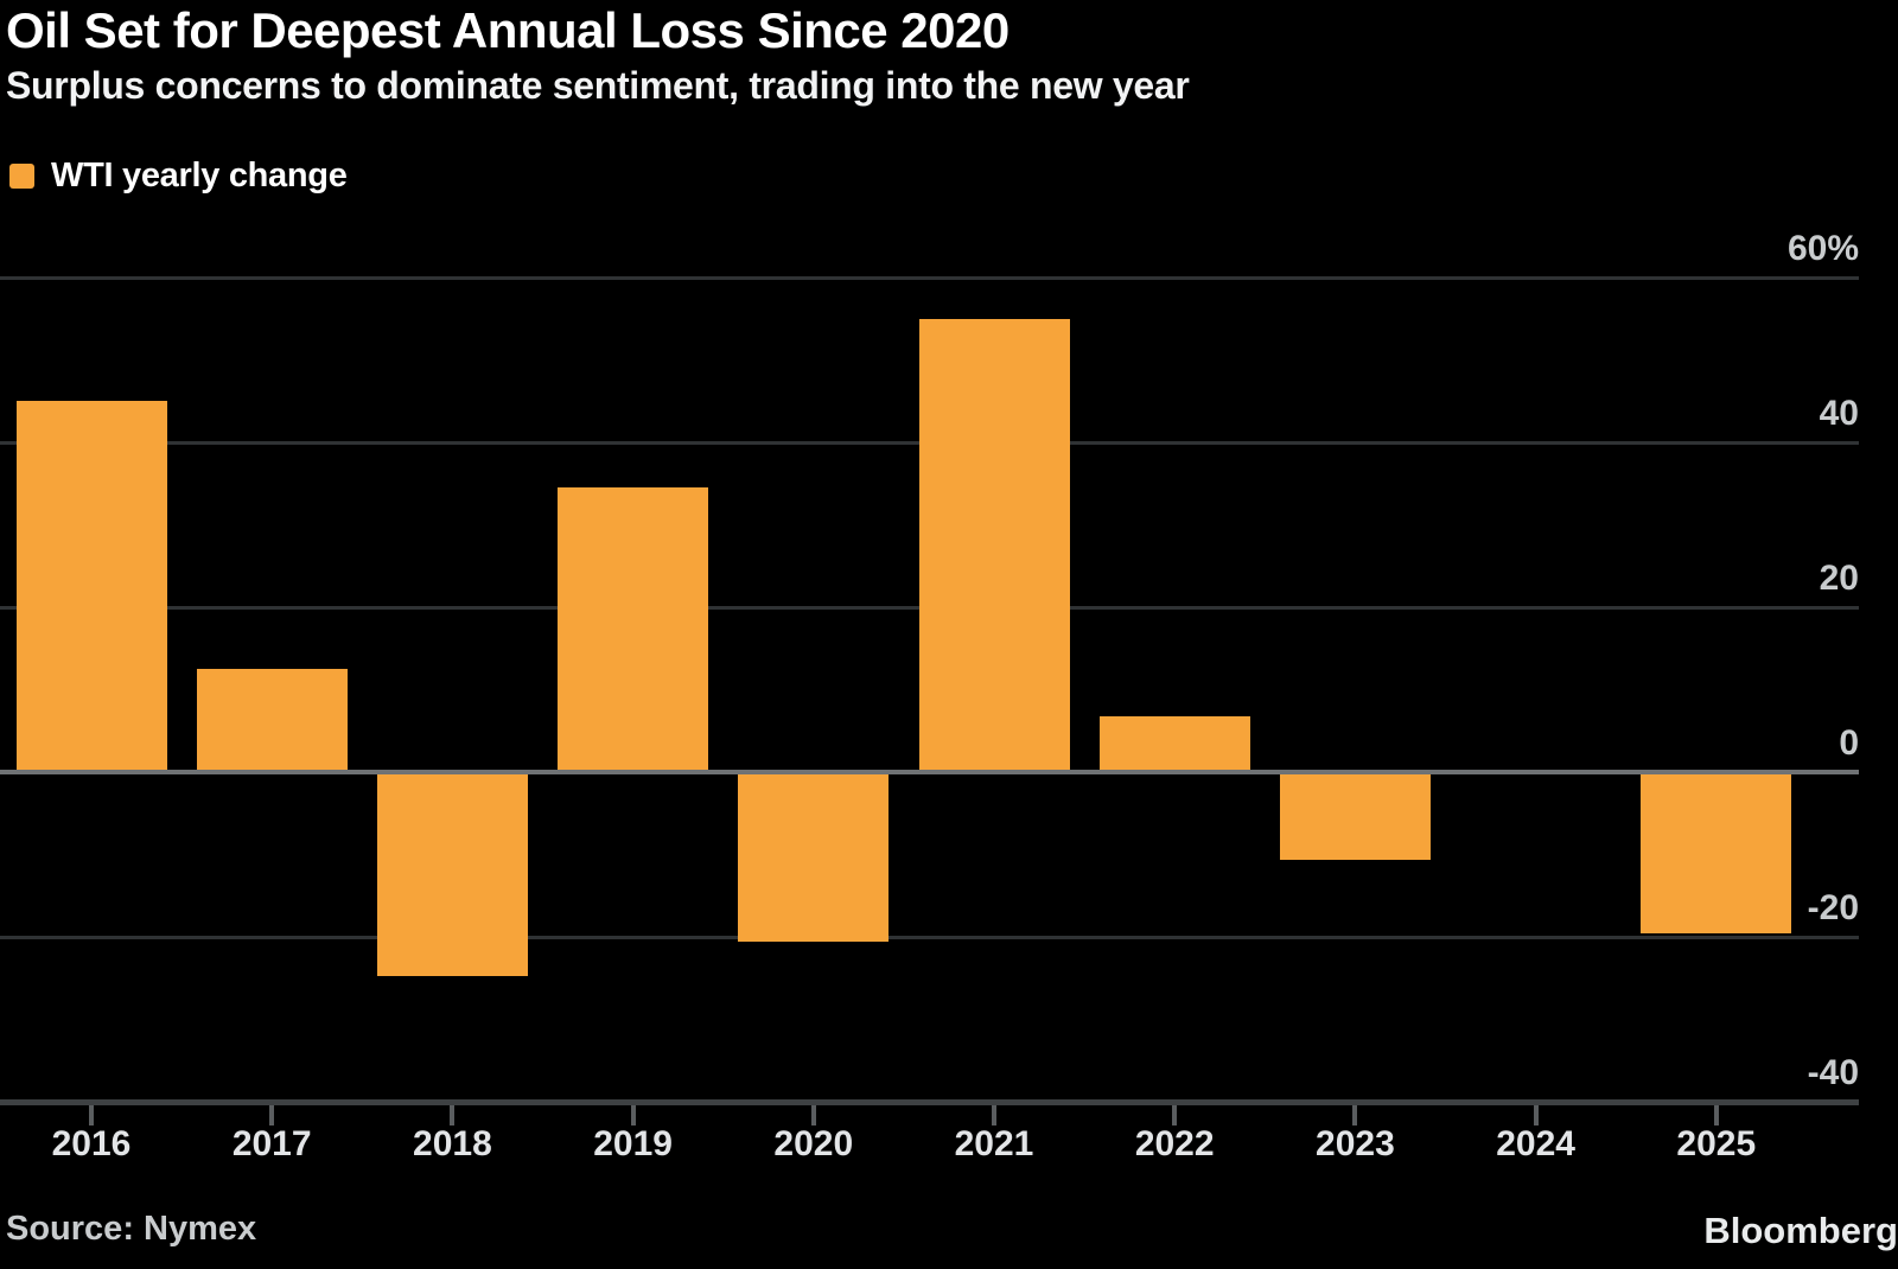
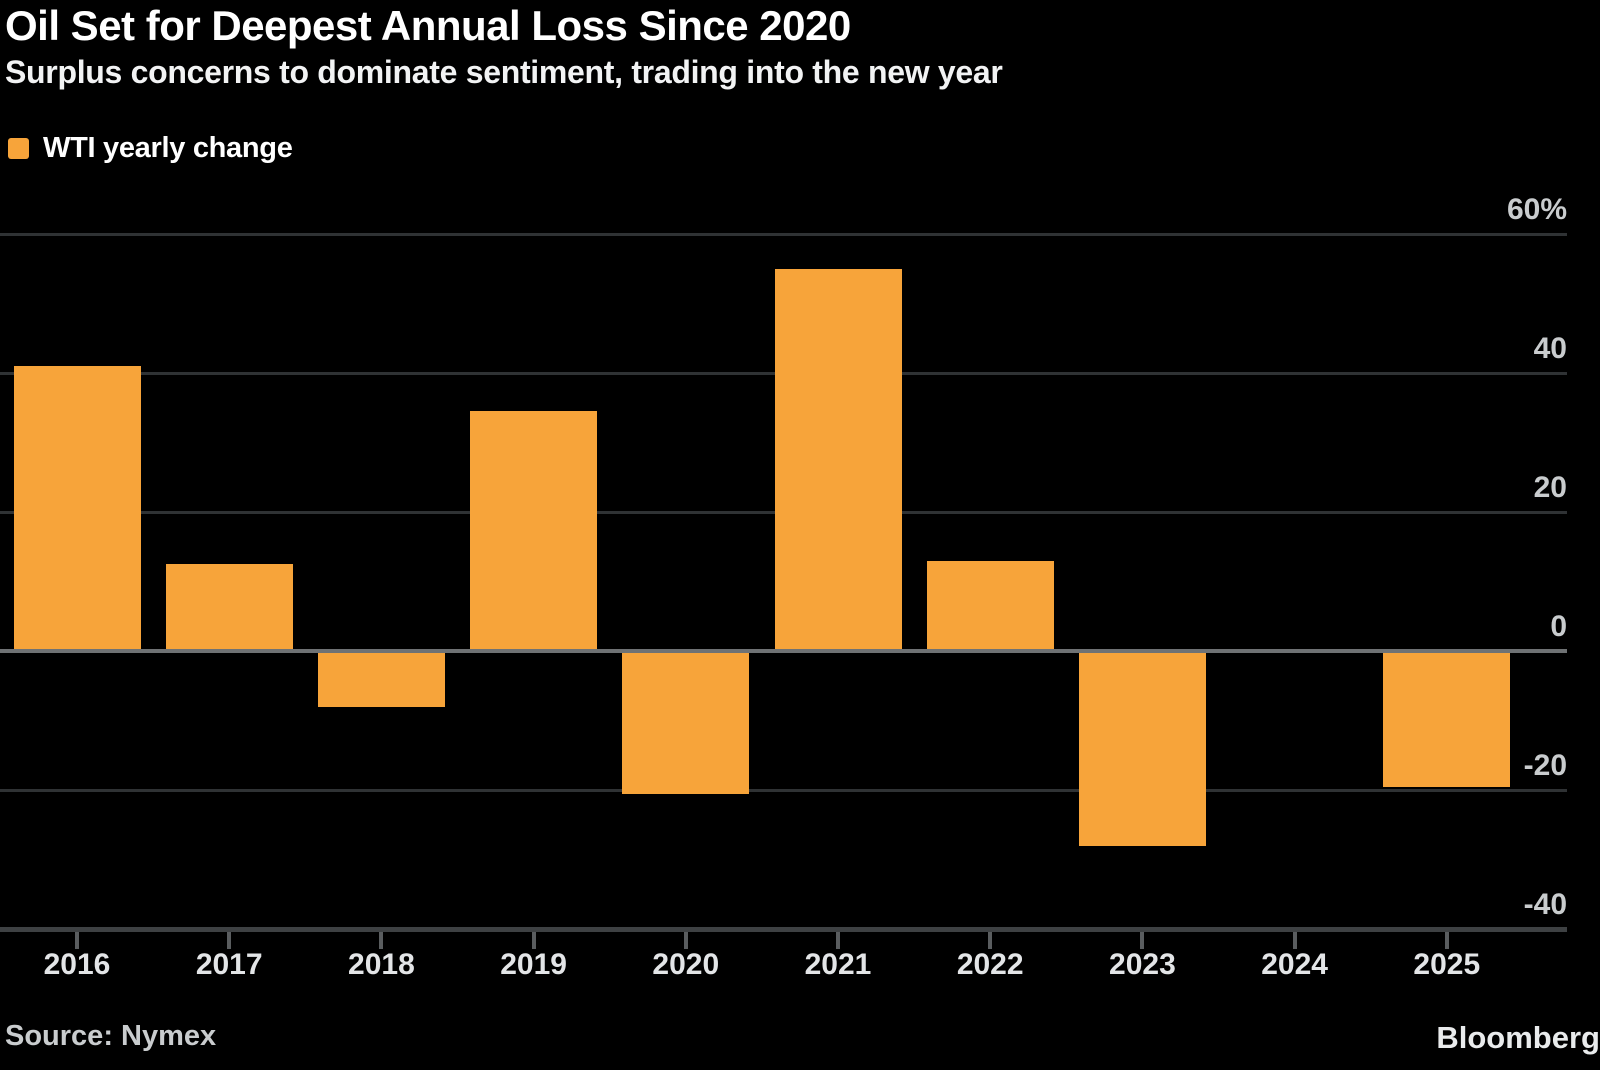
2016: 45% -> 41%
2018: -25% -> -8%
2022: 7% -> 13%
2023: -11% -> -28%
